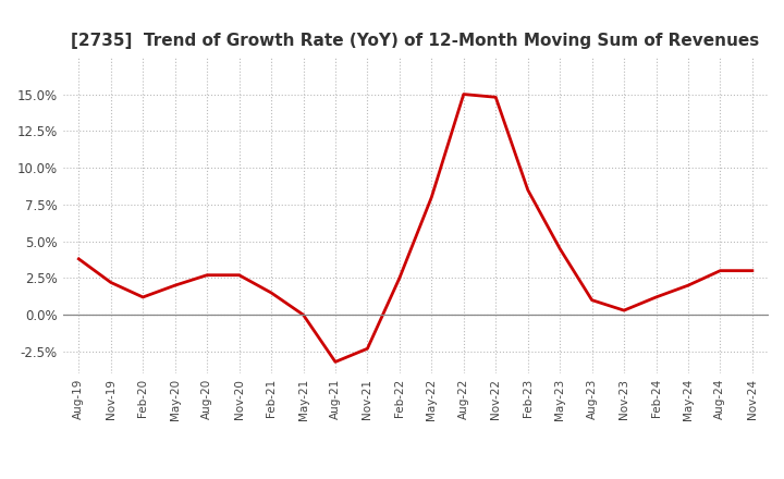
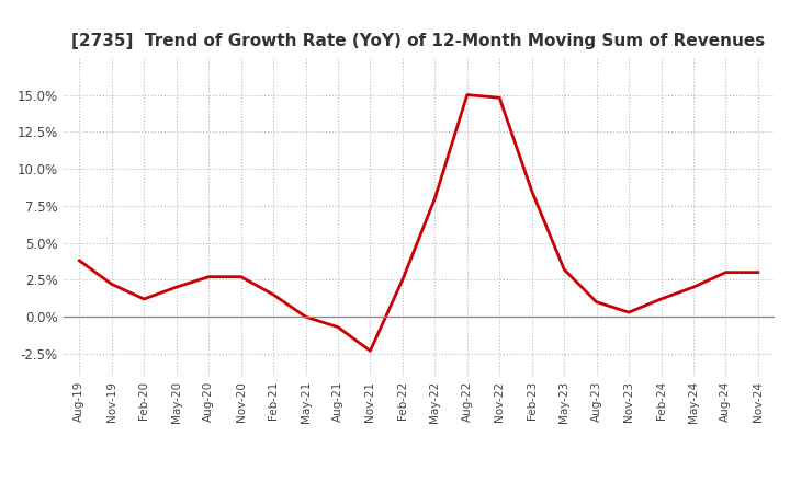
Aug-21: -3.2% -> -0.7%
May-23: 4.5% -> 3.2%
